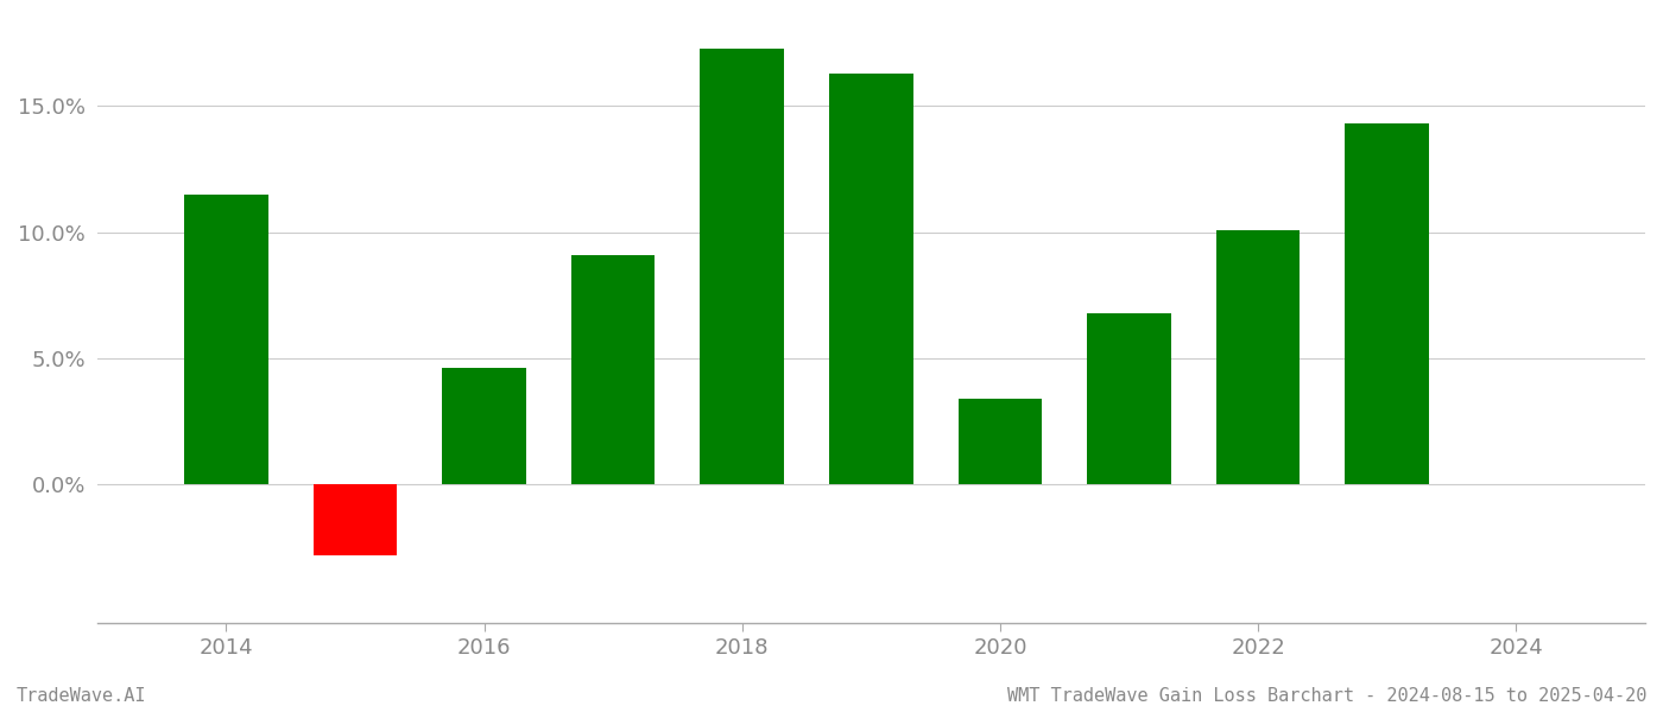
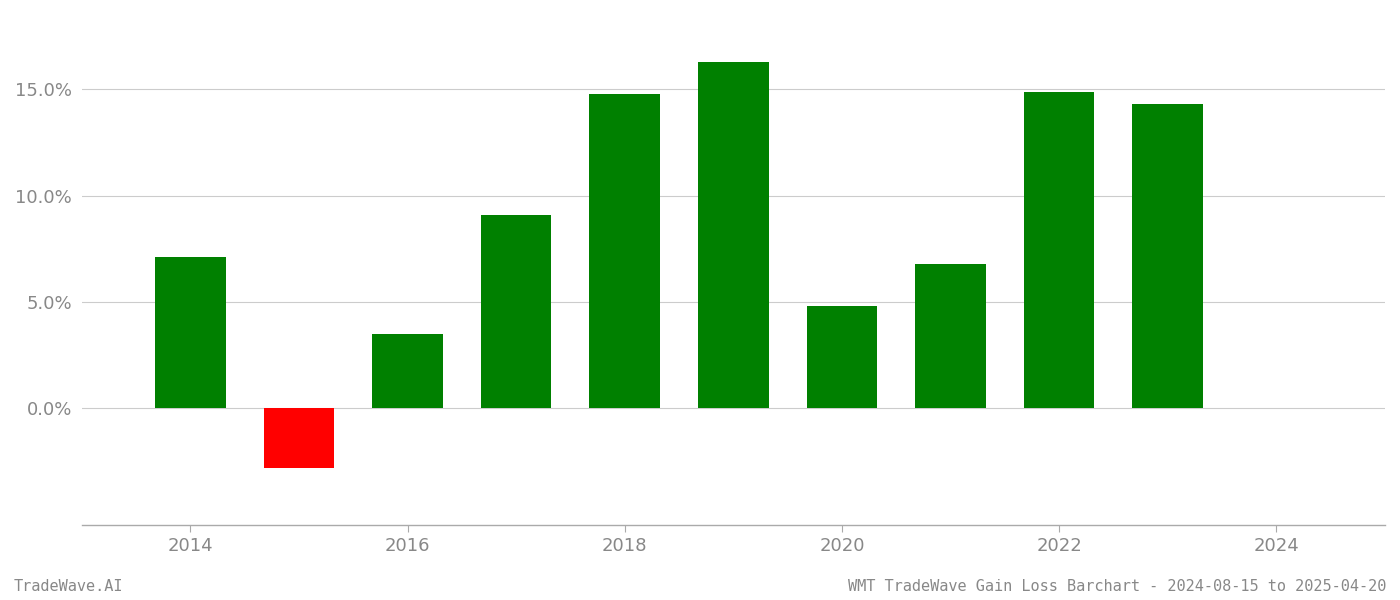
2014: 11.5% -> 7.1%
2016: 4.6% -> 3.5%
2018: 17.3% -> 14.8%
2020: 3.4% -> 4.8%
2022: 10.1% -> 14.9%
